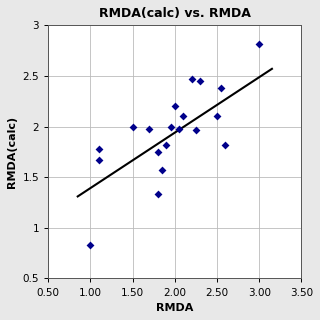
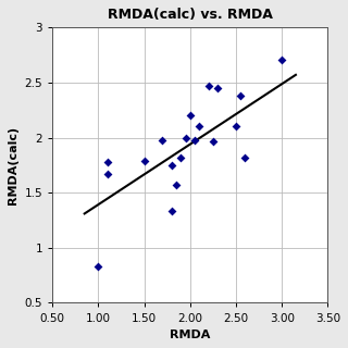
1.50: 2.00 -> 1.79
3.00: 2.82 -> 2.71
